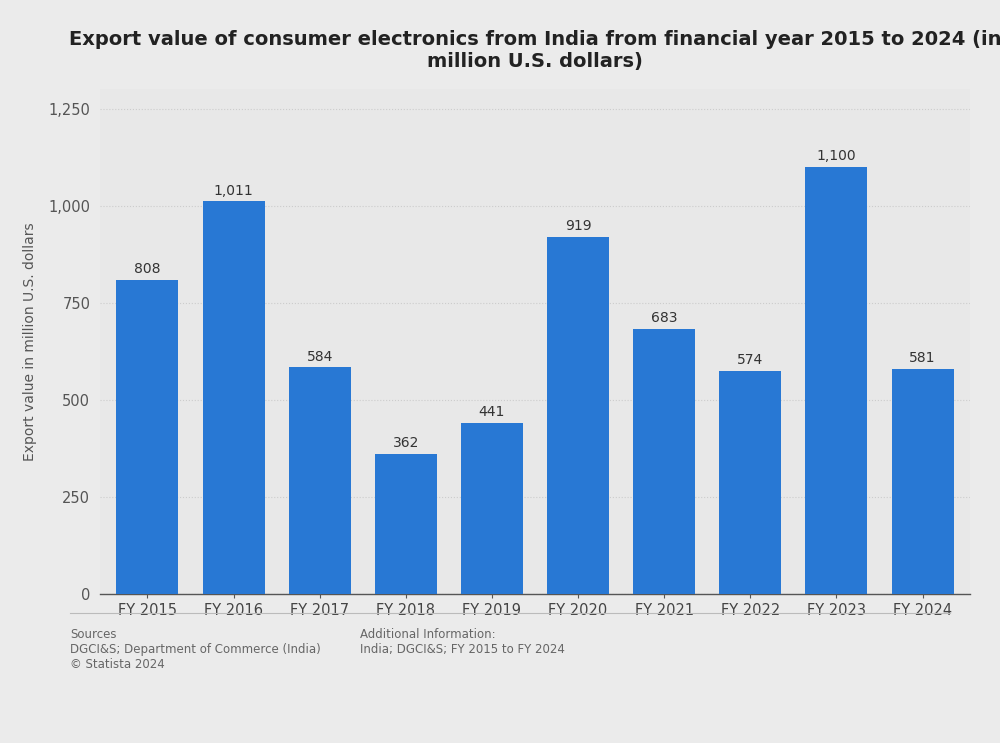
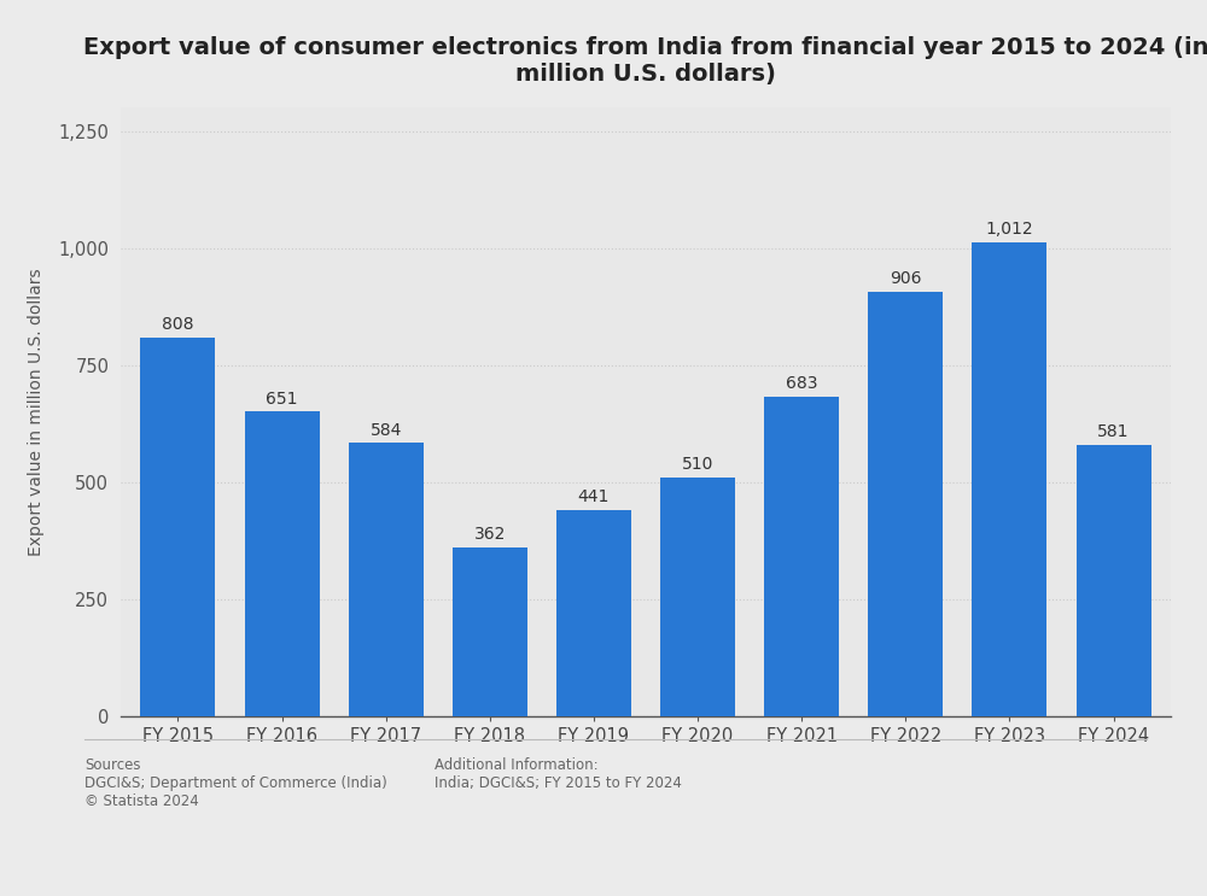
FY 2016: 1,011 -> 651
FY 2020: 919 -> 510
FY 2022: 574 -> 906
FY 2023: 1,100 -> 1,012
